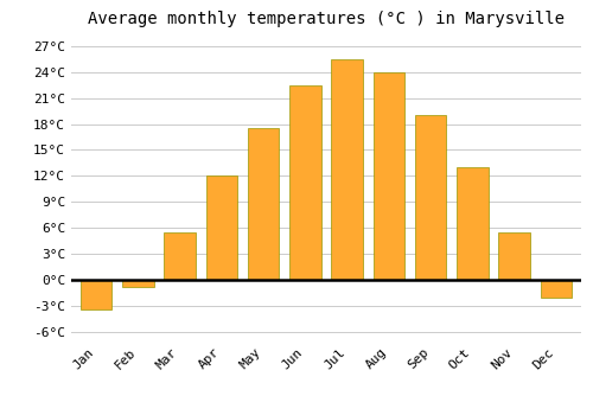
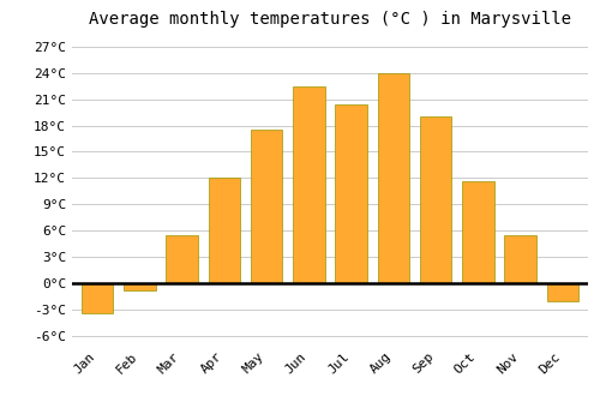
Jul: 25.5°C -> 20.4°C
Oct: 13.0°C -> 11.6°C
